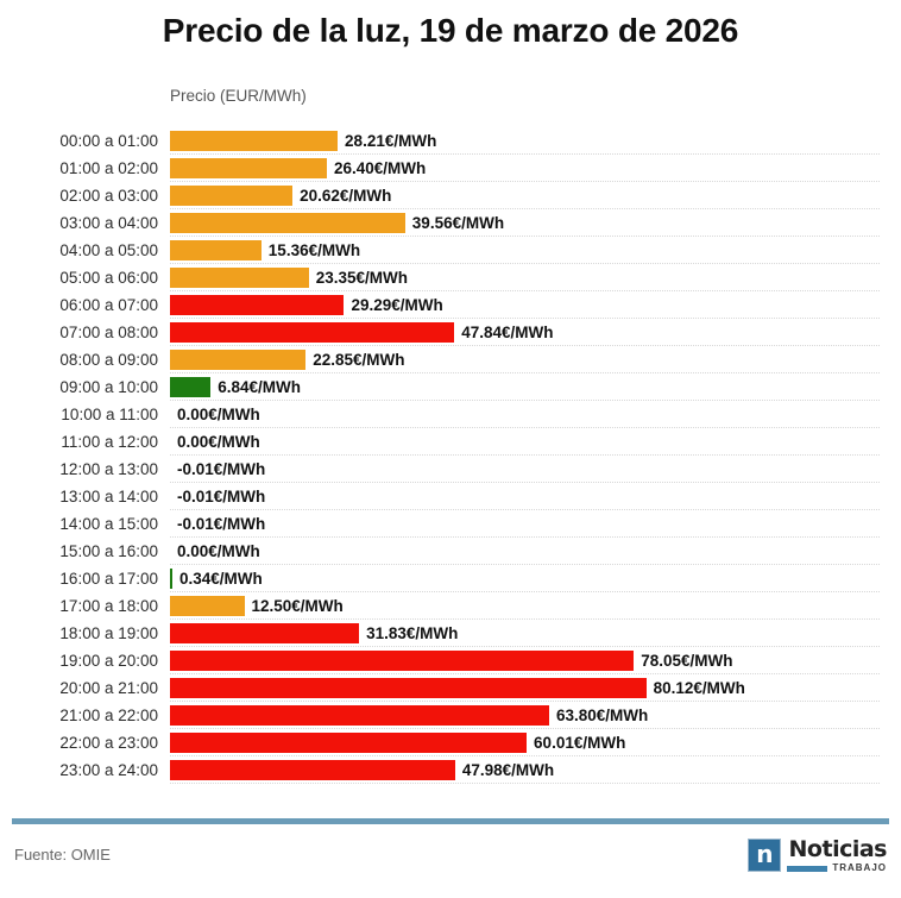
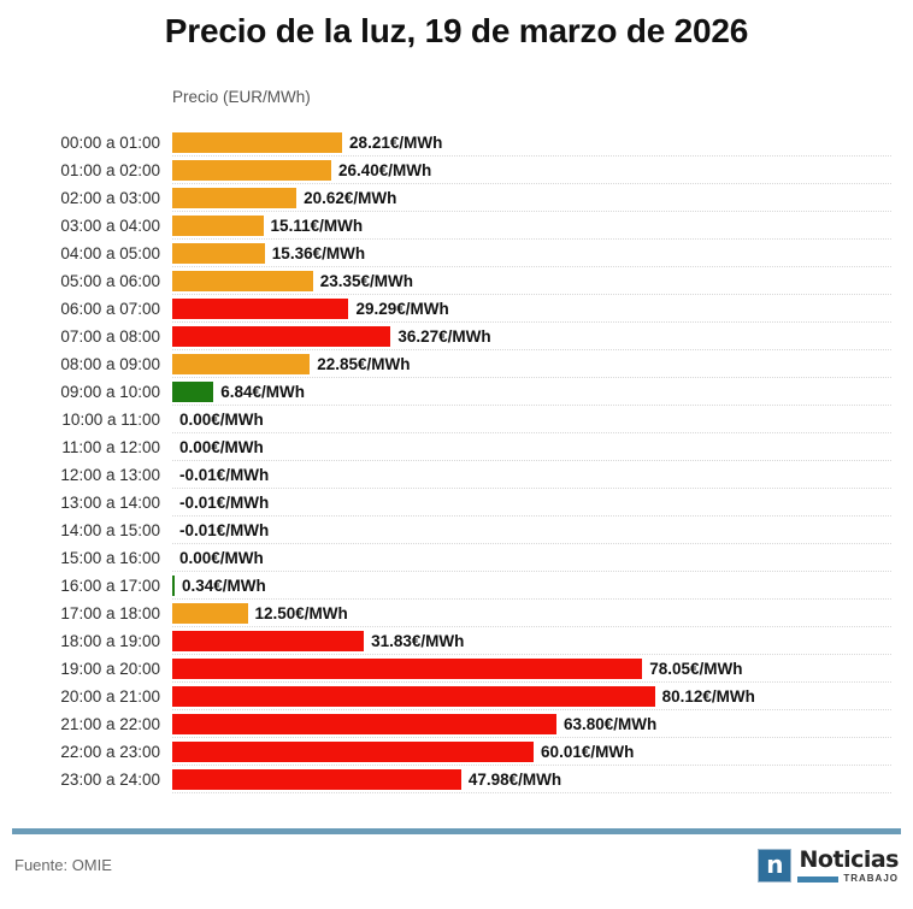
03:00 a 04:00: 39.56 -> 15.11
07:00 a 08:00: 47.84 -> 36.27
